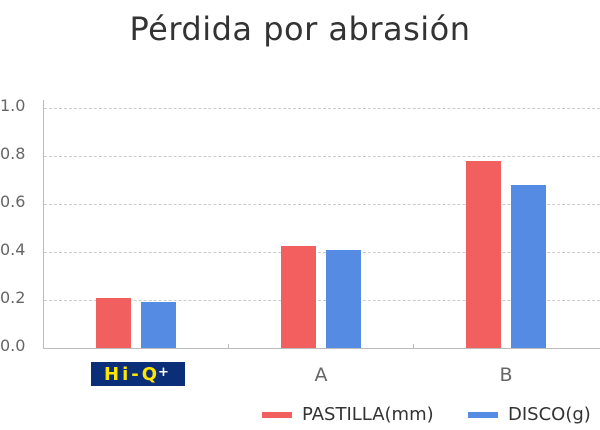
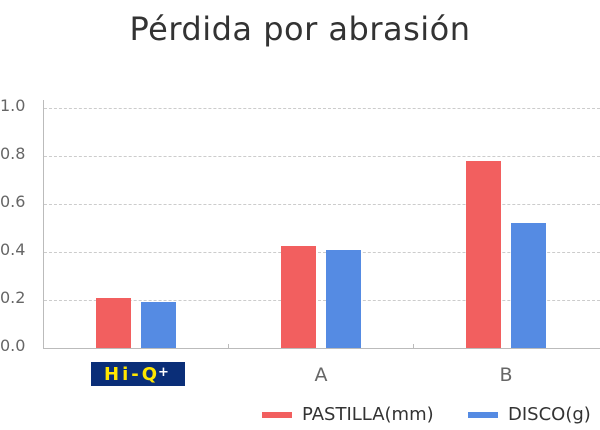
DISCO(g)/B: 0.68 -> 0.52
